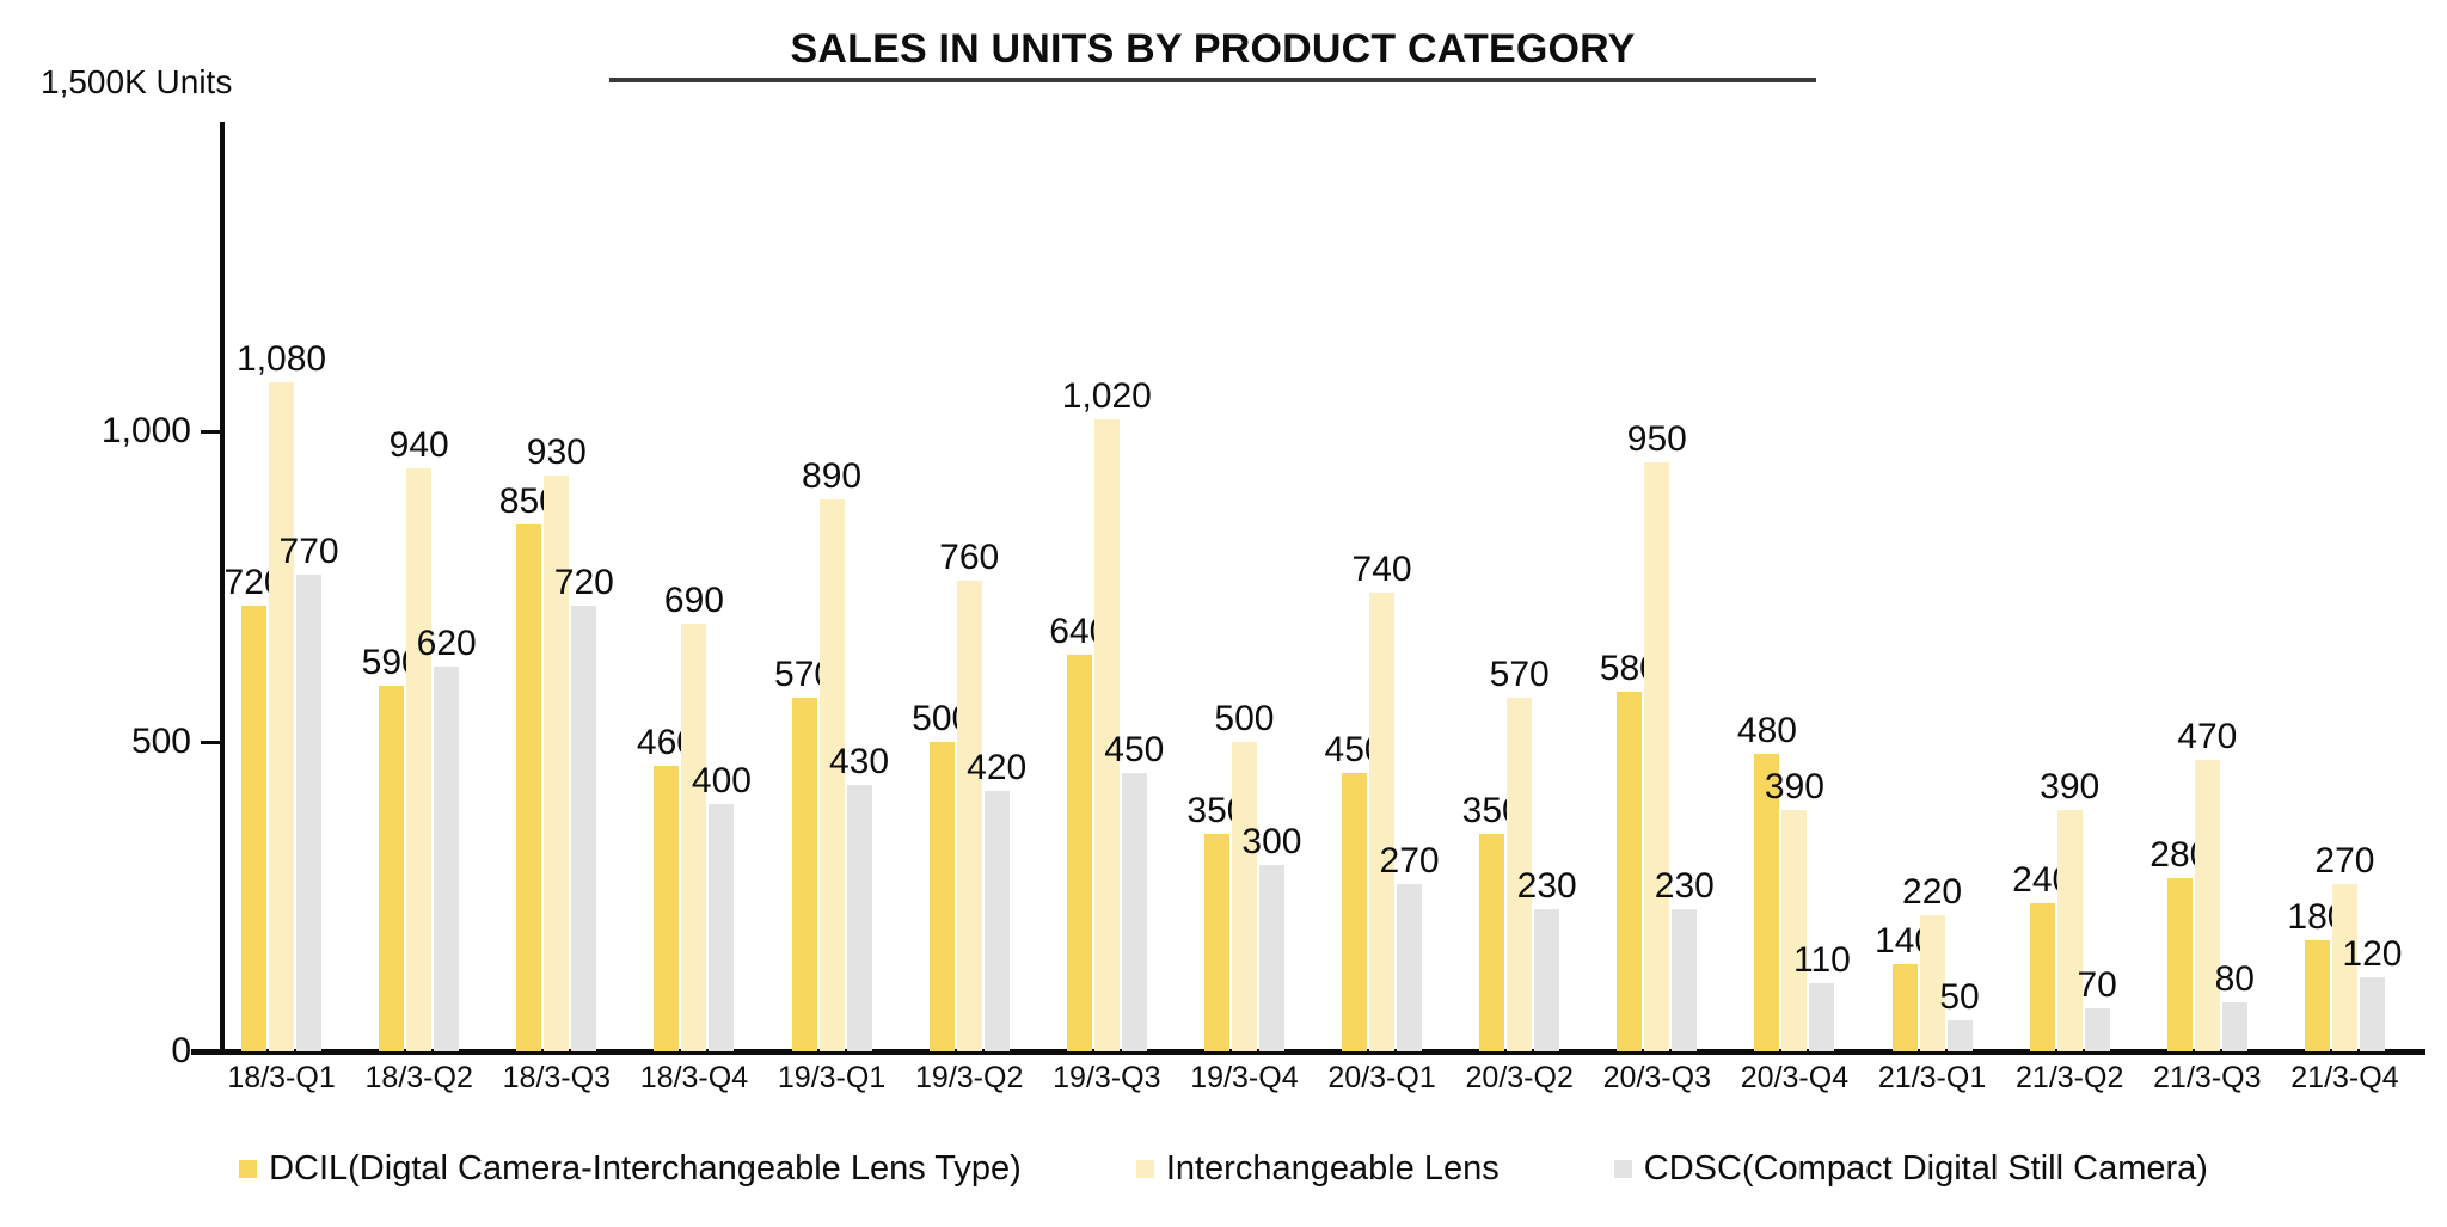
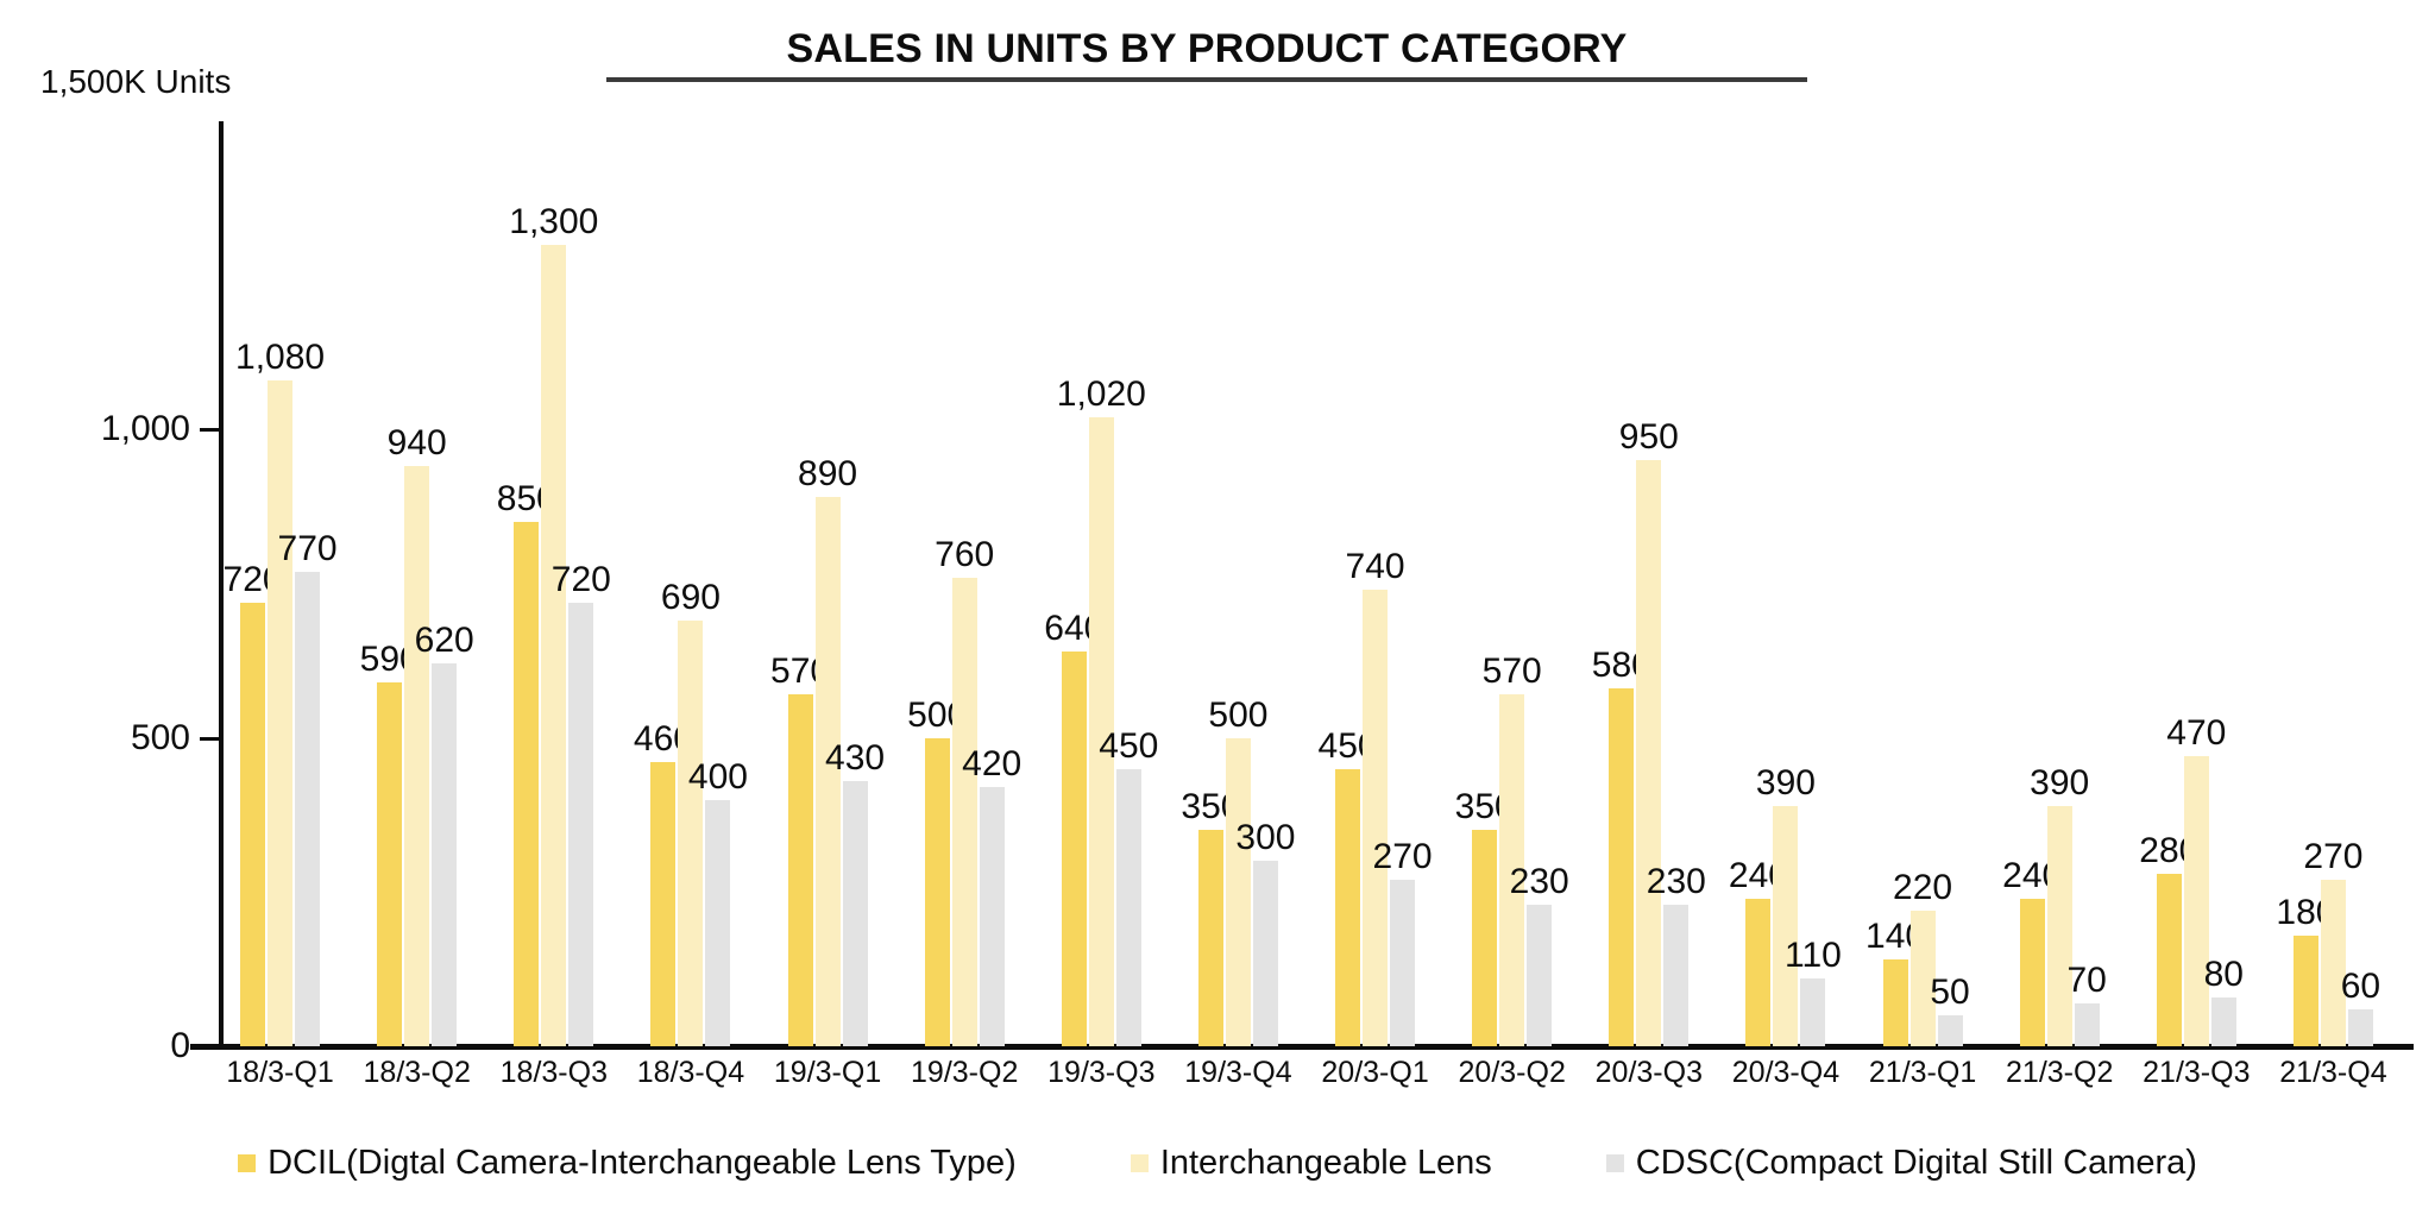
Interchangeable Lens/18/3-Q3: 930 -> 1,300
DCIL(Digtal Camera-Interchangeable Lens Type)/20/3-Q4: 480 -> 240
CDSC(Compact Digital Still Camera)/21/3-Q4: 120 -> 60
